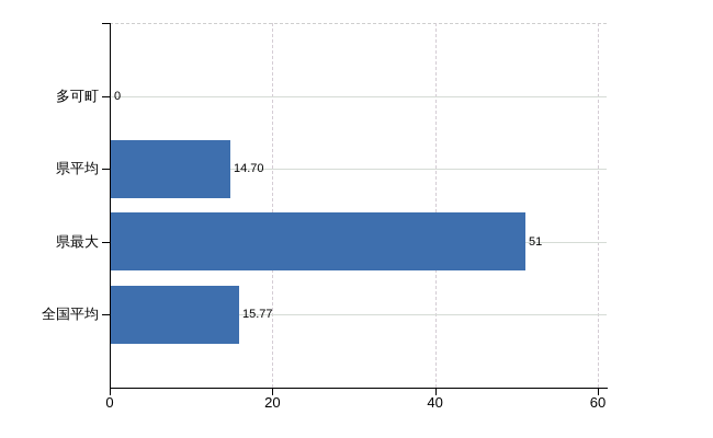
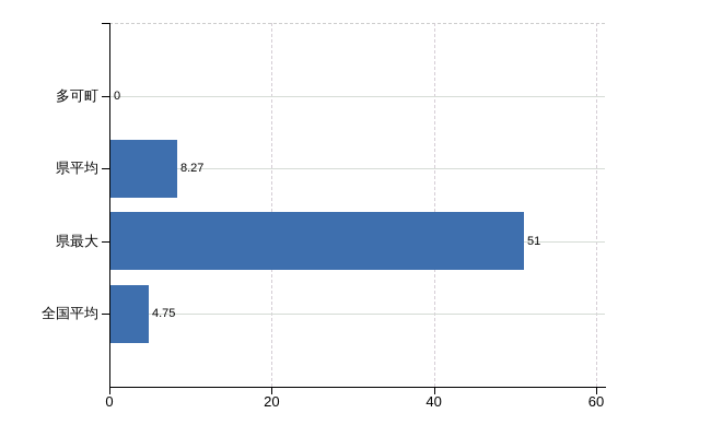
県平均: 14.70 -> 8.27
全国平均: 15.77 -> 4.75
